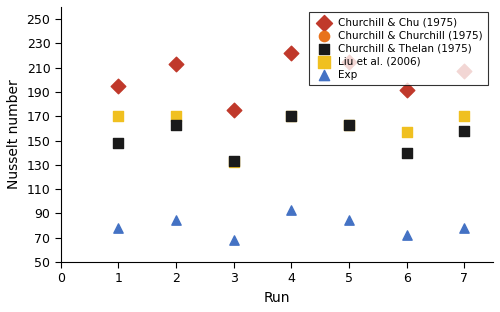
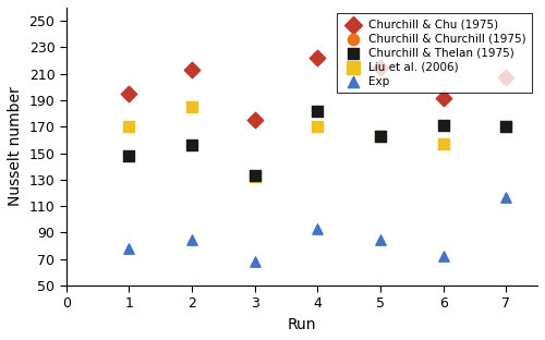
Churchill & Thelan (1975)/2: 163 -> 156
Liu et al. (2006)/2: 170 -> 185
Churchill & Thelan (1975)/4: 170 -> 182
Churchill & Thelan (1975)/6: 140 -> 171
Churchill & Thelan (1975)/7: 158 -> 170
Exp/7: 78 -> 117
